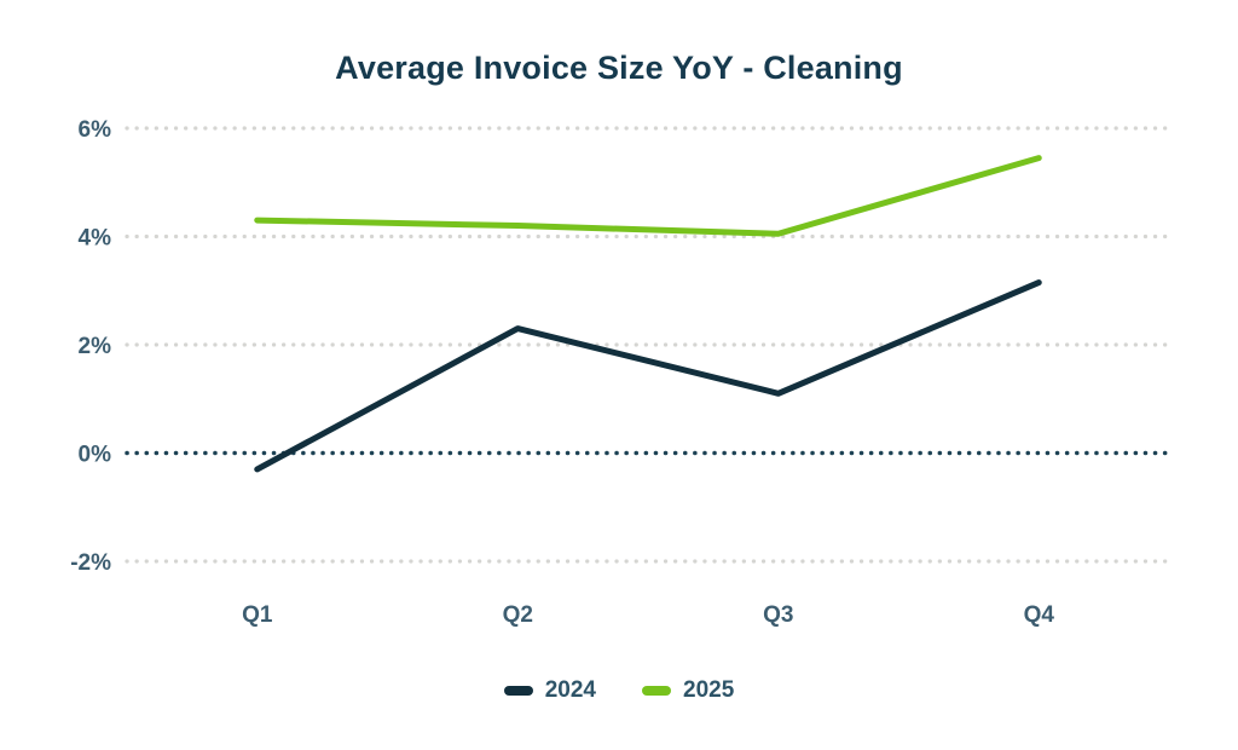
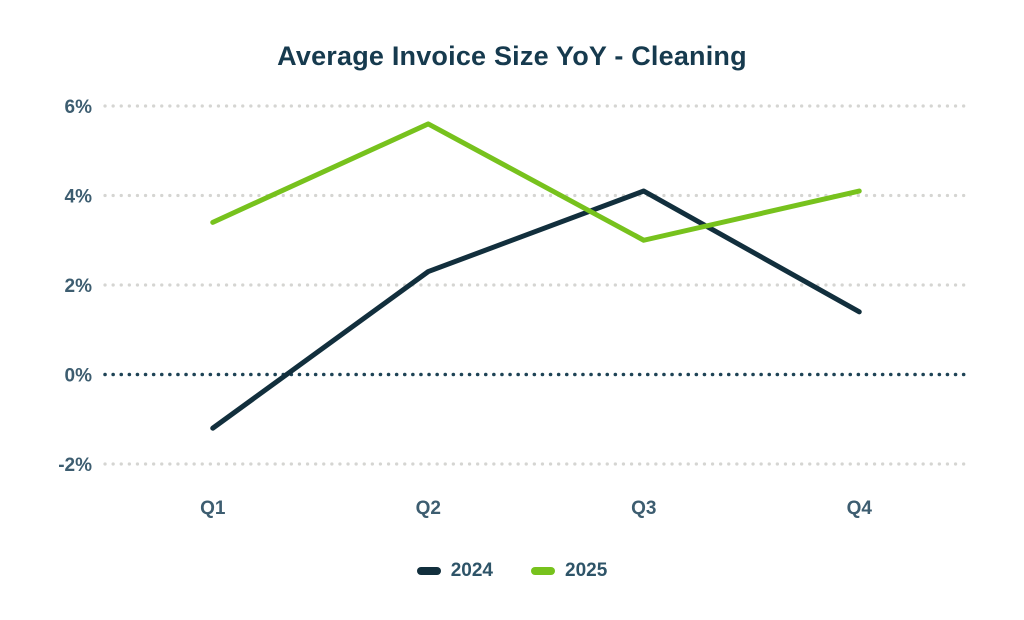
2024/Q1: -0.3% -> -1.2%
2025/Q1: 4.3% -> 3.4%
2025/Q2: 4.2% -> 5.6%
2024/Q3: 1.1% -> 4.1%
2025/Q3: 4.0% -> 3.0%
2024/Q4: 3.1% -> 1.4%
2025/Q4: 5.5% -> 4.1%
